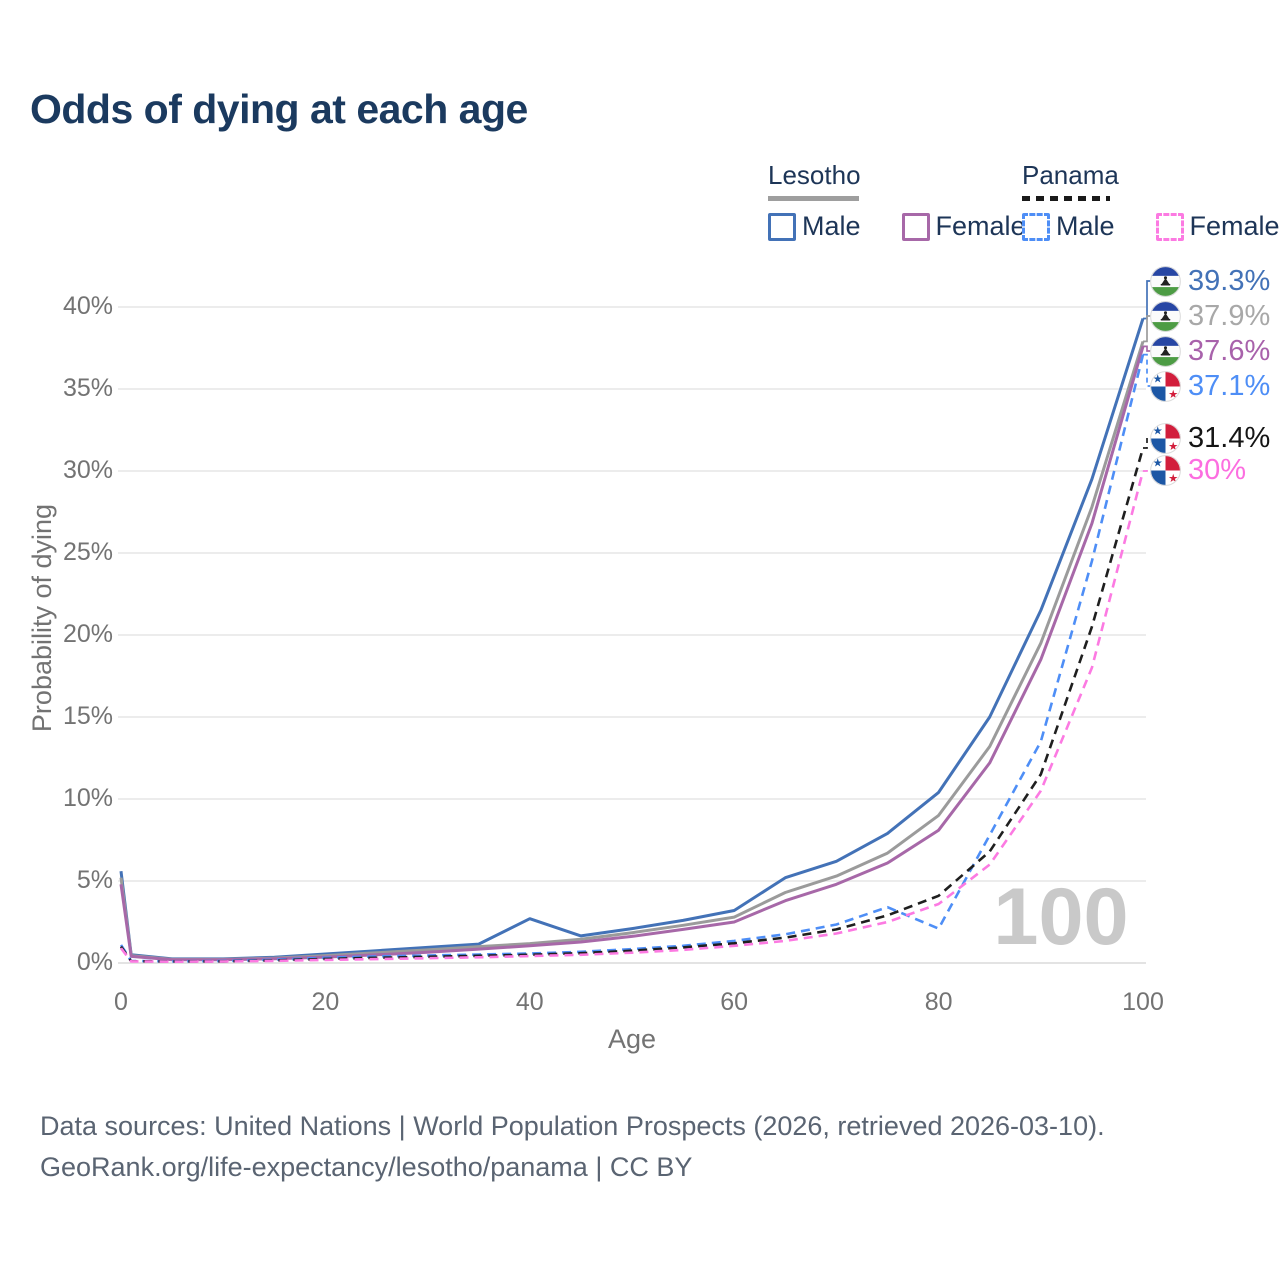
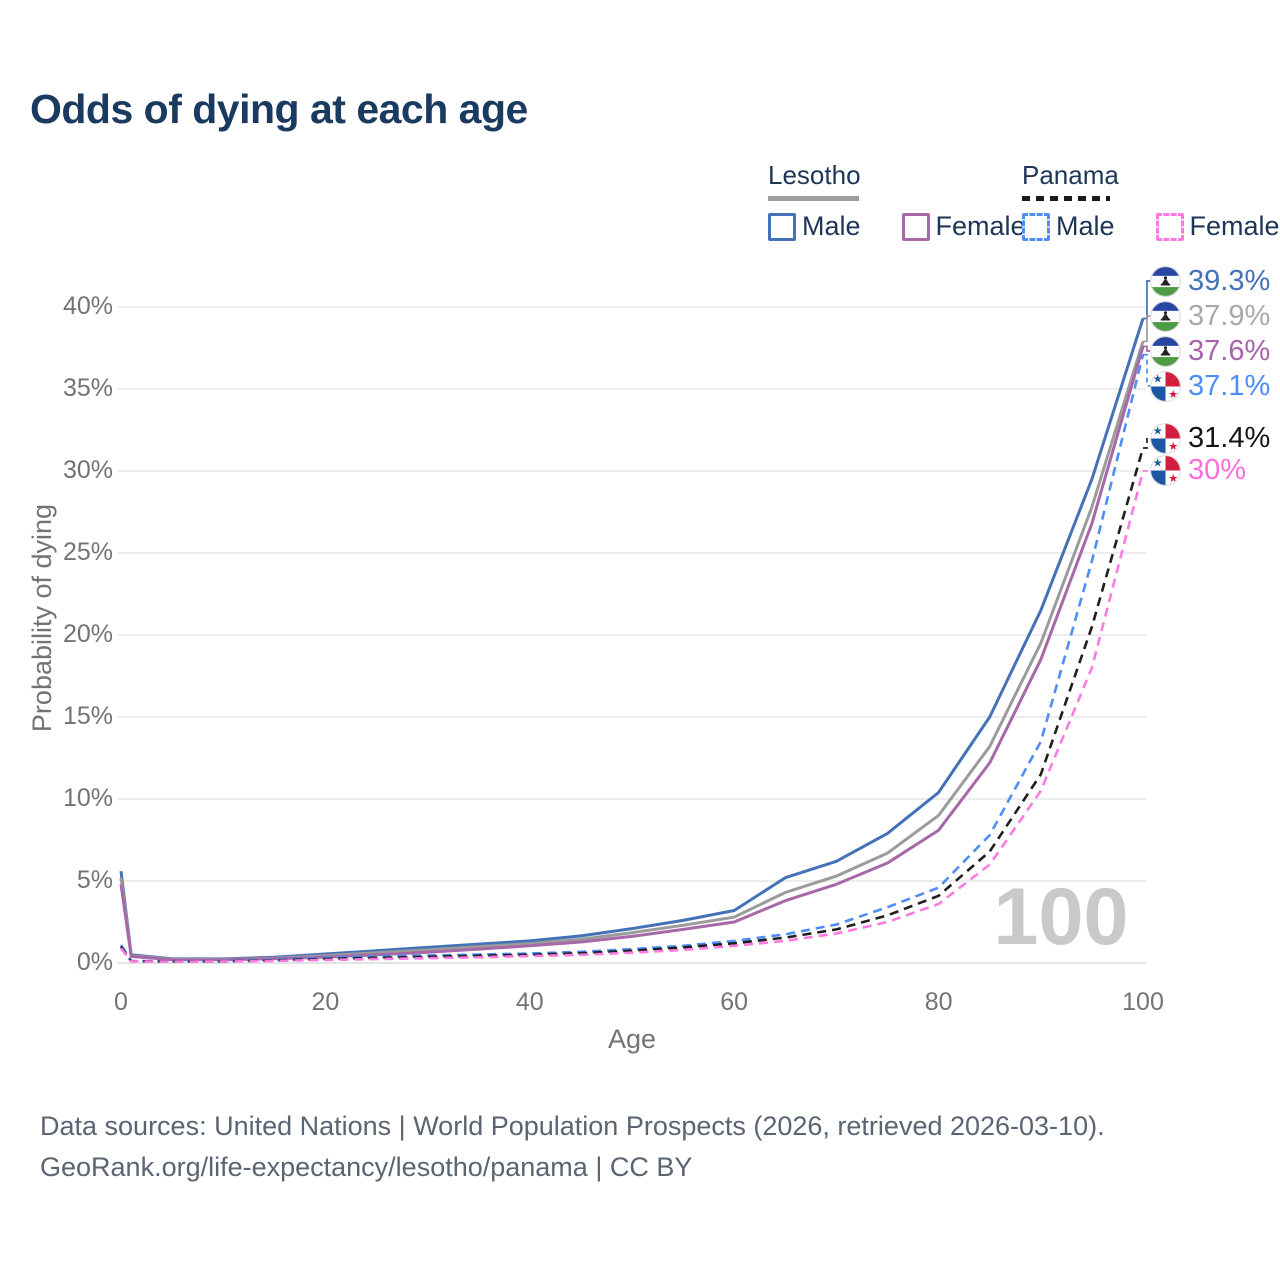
Lesotho Male/40: 2.7% -> 1.4%
Panama Male/80: 2.1% -> 4.6%
